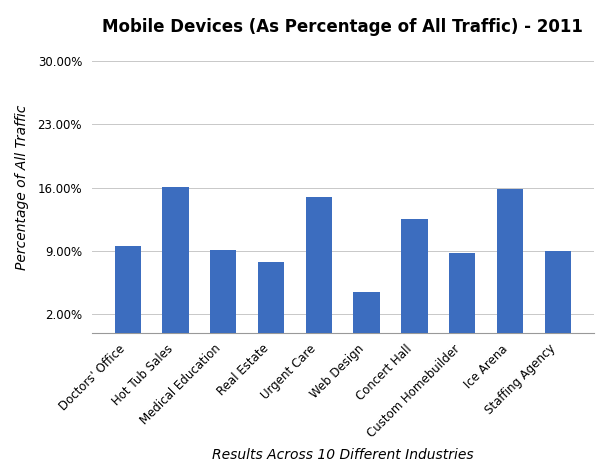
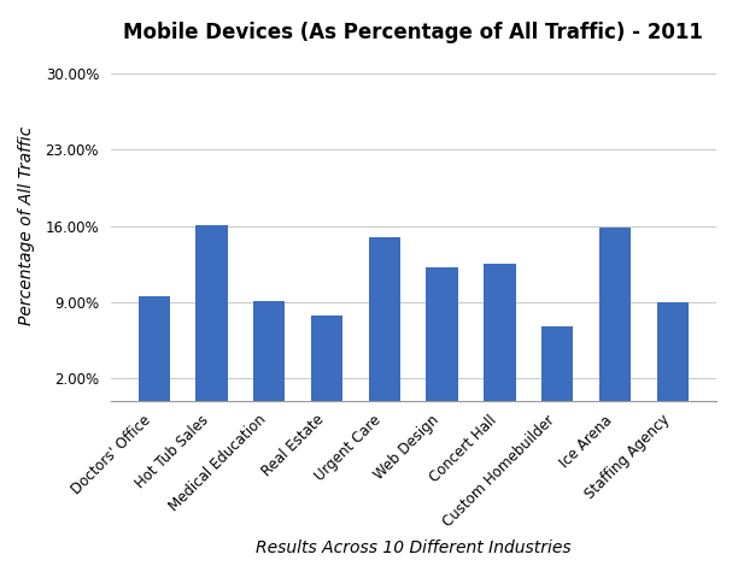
Web Design: 4.5% -> 12.2%
Custom Homebuilder: 8.8% -> 6.8%
